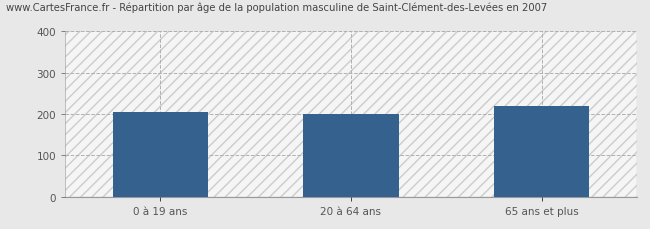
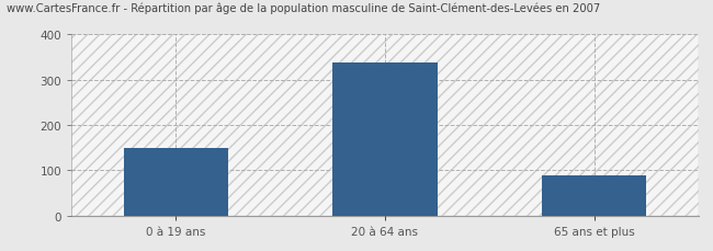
0 à 19 ans: 205 -> 150
20 à 64 ans: 200 -> 338
65 ans et plus: 220 -> 88
